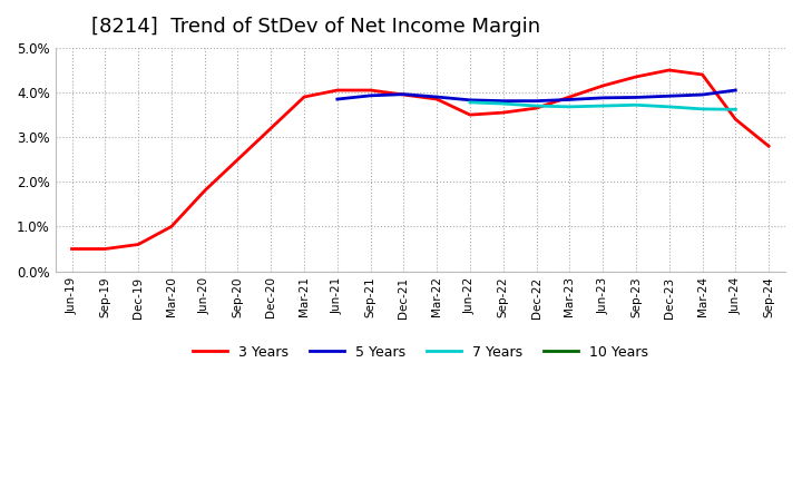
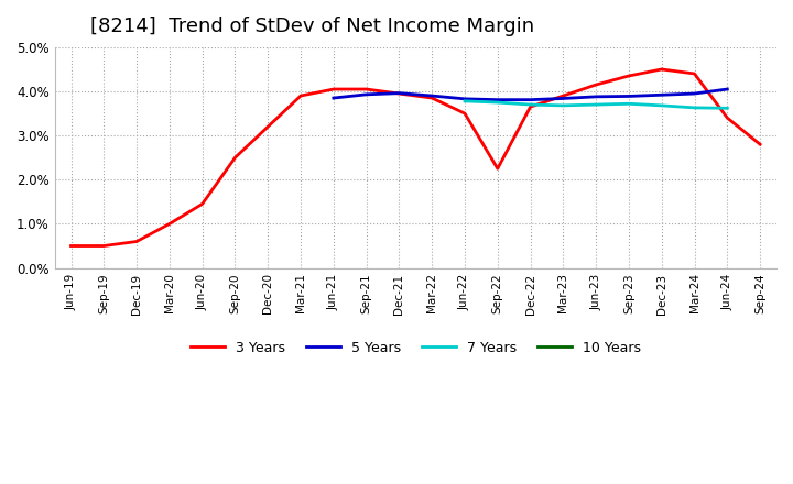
3 Years/Jun-20: 1.80% -> 1.45%
3 Years/Sep-22: 3.55% -> 2.25%
